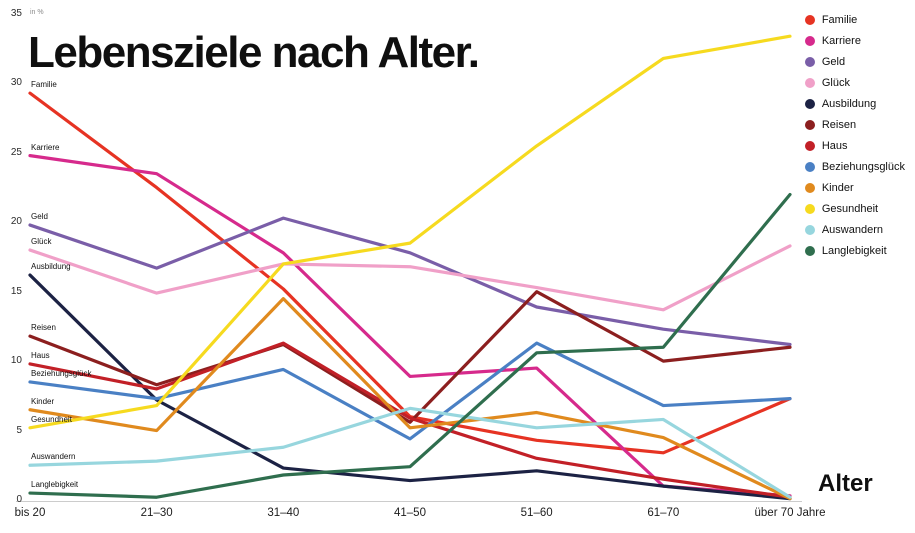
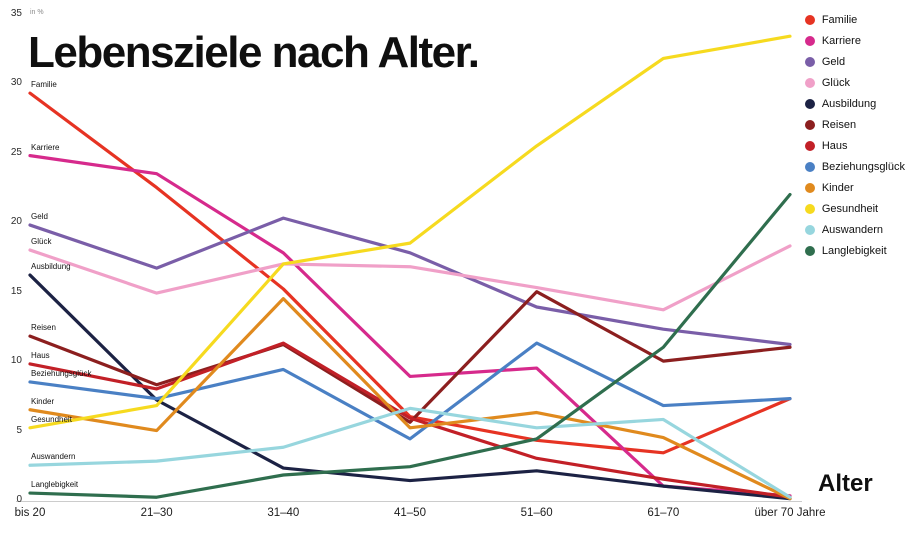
Langlebigkeit/51–60: 10.6 -> 4.4
